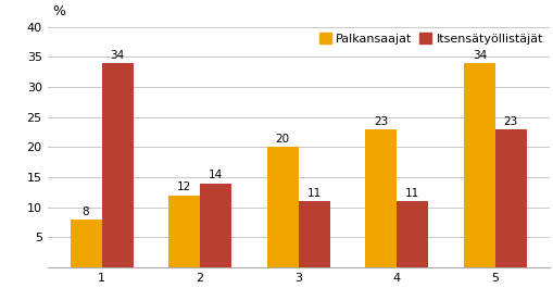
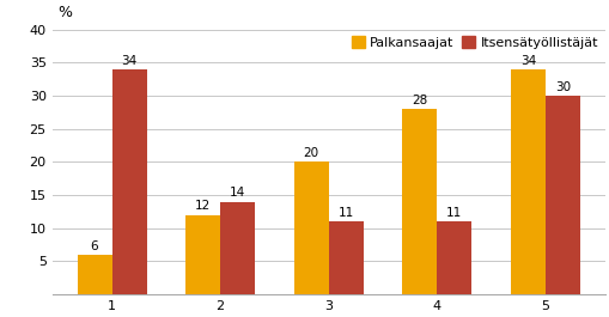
Palkansaajat/1: 8 -> 6
Palkansaajat/4: 23 -> 28
Itsensätyöllistäjät/5: 23 -> 30
